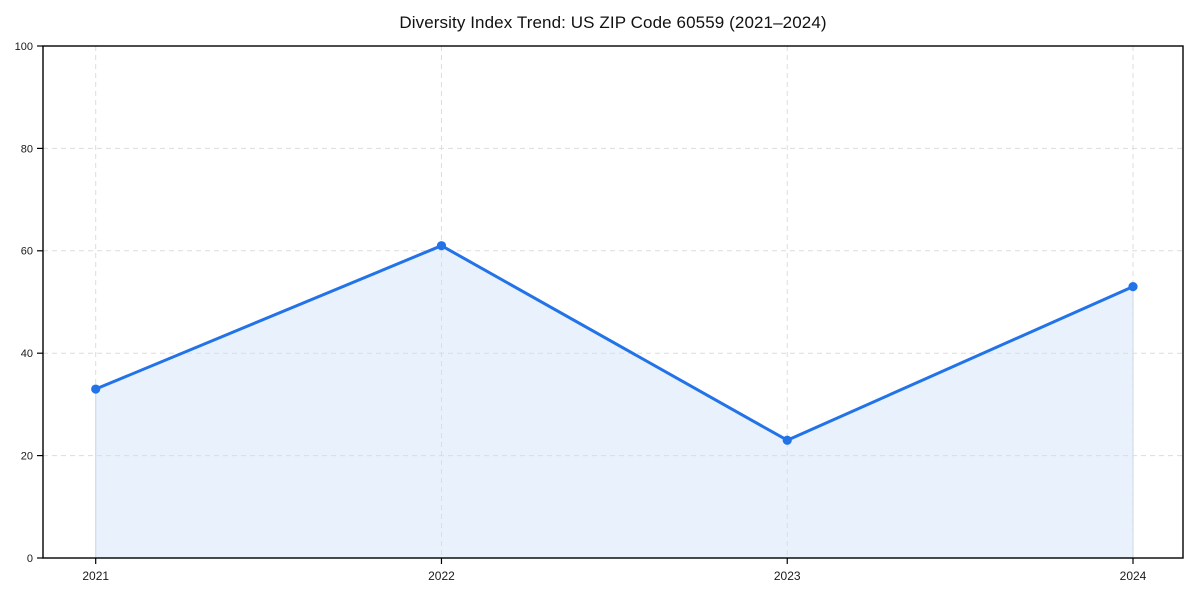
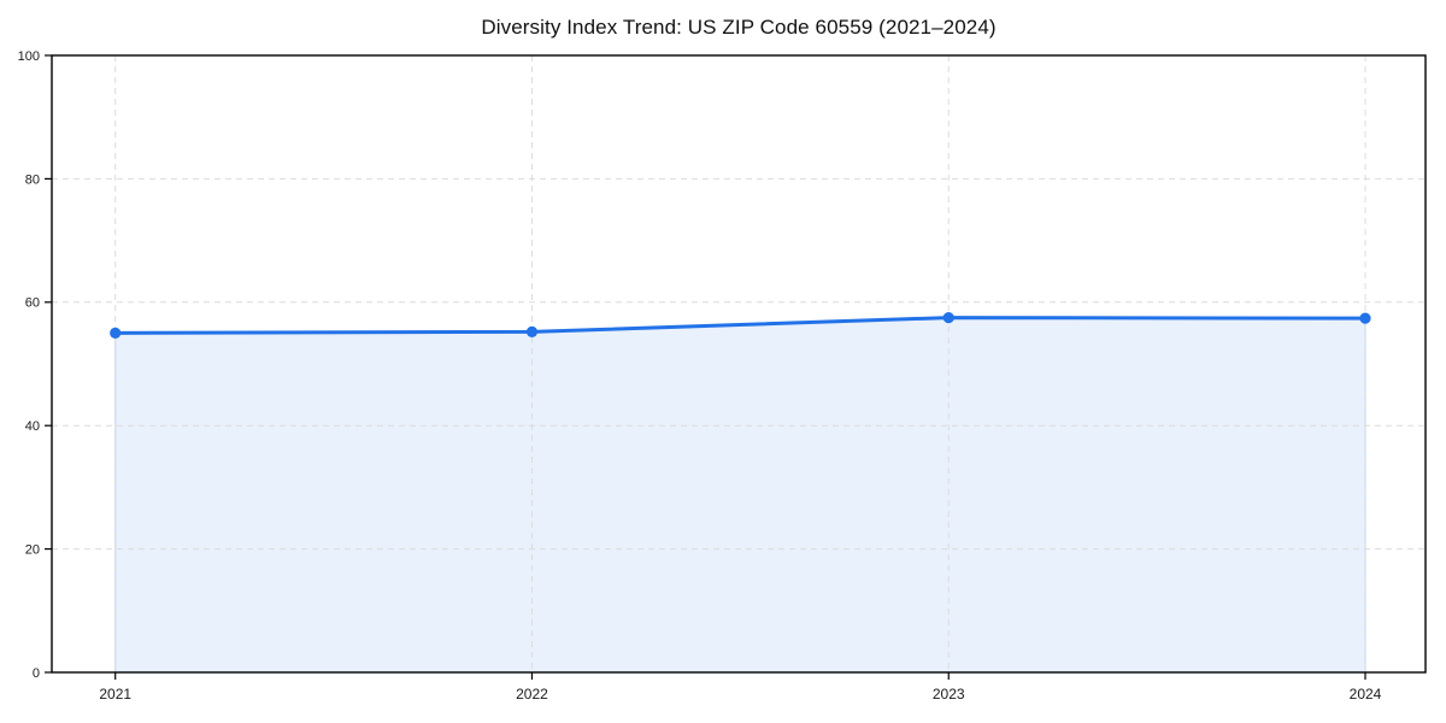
2021: 33 -> 55
2022: 61 -> 55
2023: 23 -> 58
2024: 53 -> 57
